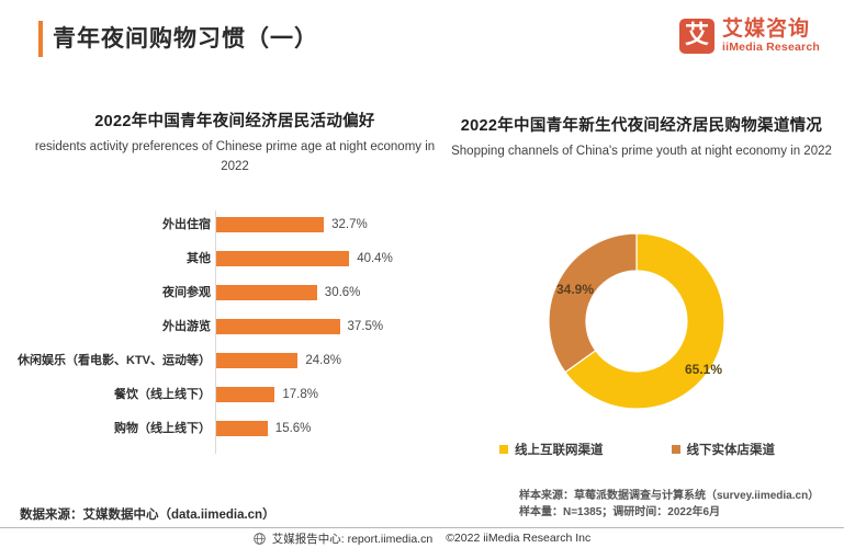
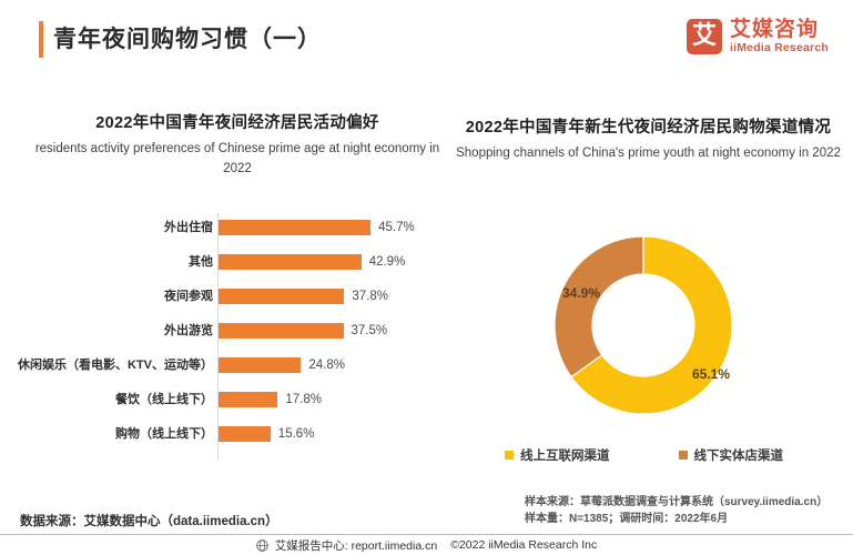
2022年中国青年夜间经济居民活动偏好/外出住宿: 32.7% -> 45.7%
2022年中国青年夜间经济居民活动偏好/其他: 40.4% -> 42.9%
2022年中国青年夜间经济居民活动偏好/夜间参观: 30.6% -> 37.8%
